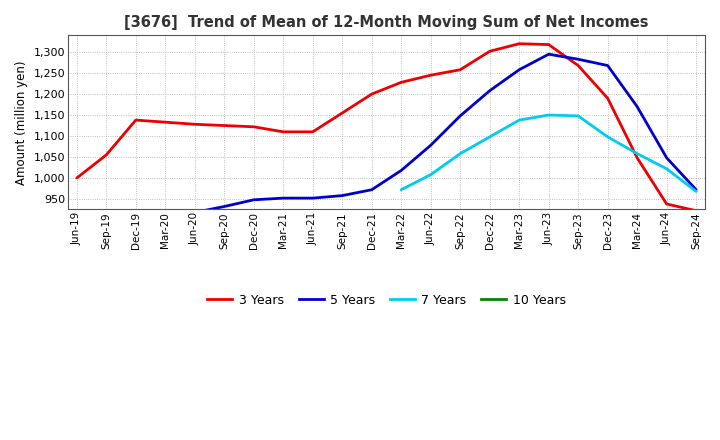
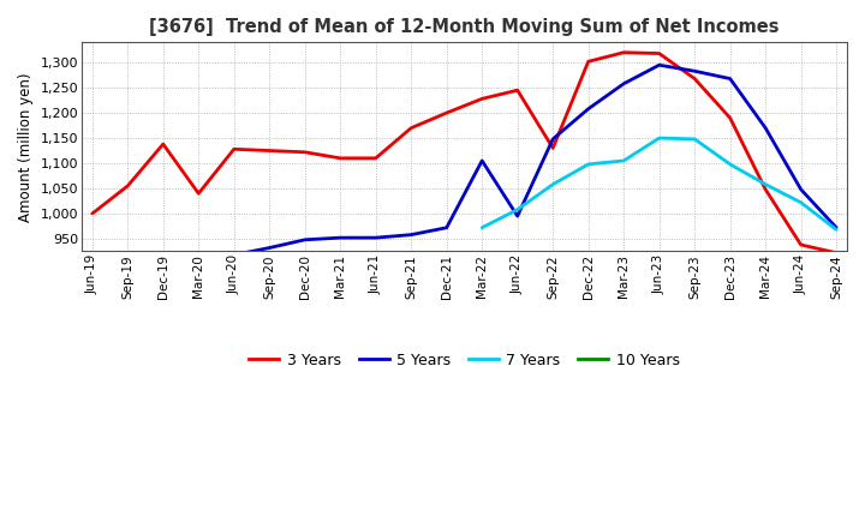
3 Years/Mar-20: 1,133 -> 1,040
3 Years/Sep-21: 1,155 -> 1,170
5 Years/Mar-22: 1,018 -> 1,105
5 Years/Jun-22: 1,078 -> 995
3 Years/Sep-22: 1,258 -> 1,130
7 Years/Mar-23: 1,138 -> 1,105
